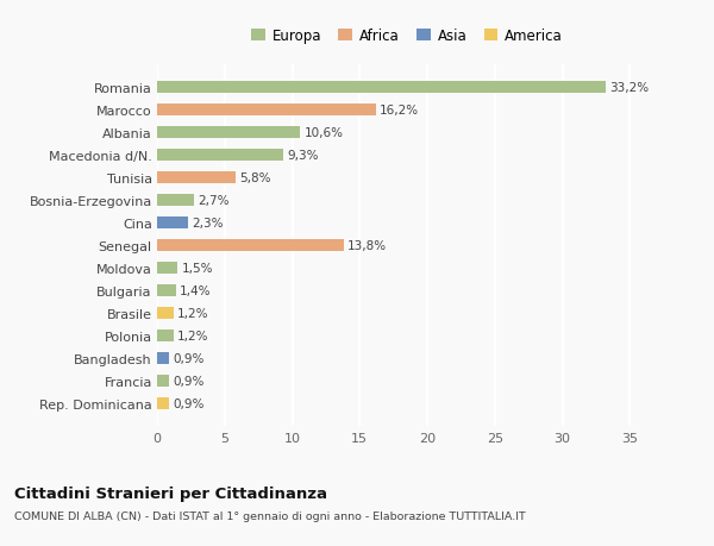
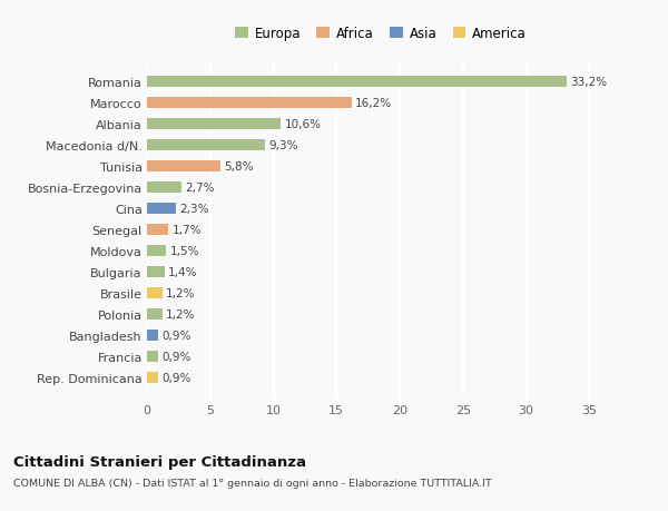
Senegal: 13,8% -> 1,7%
